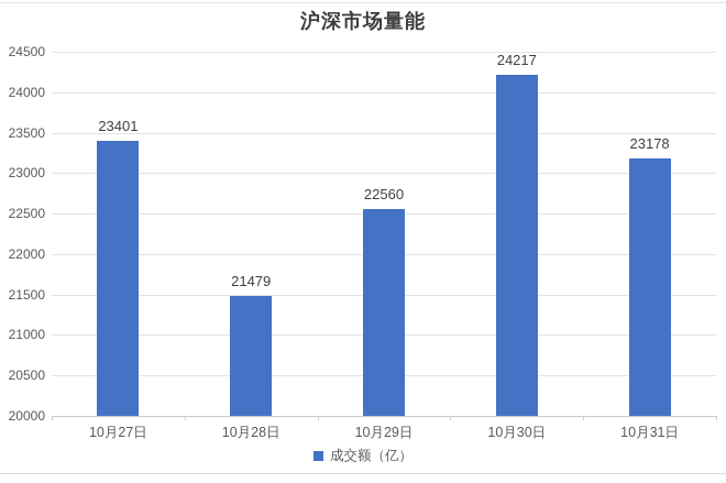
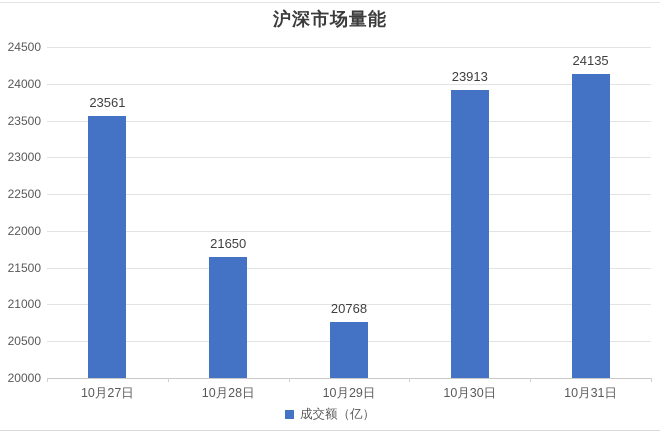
10月27日: 23401 -> 23561
10月28日: 21479 -> 21650
10月29日: 22560 -> 20768
10月30日: 24217 -> 23913
10月31日: 23178 -> 24135
